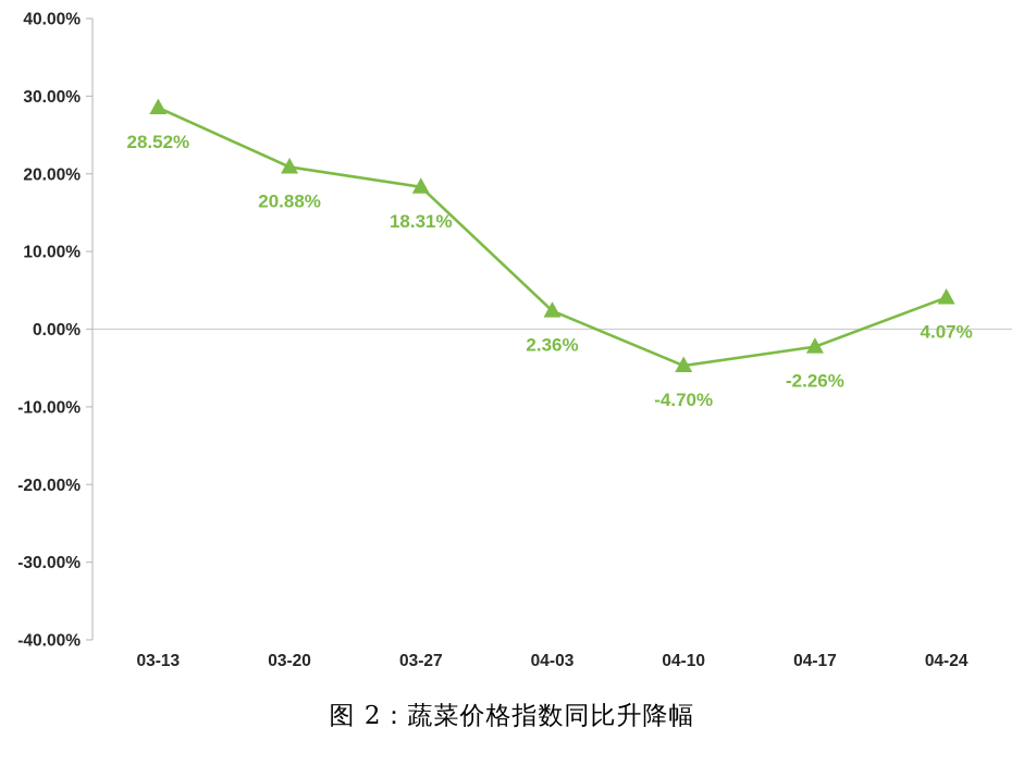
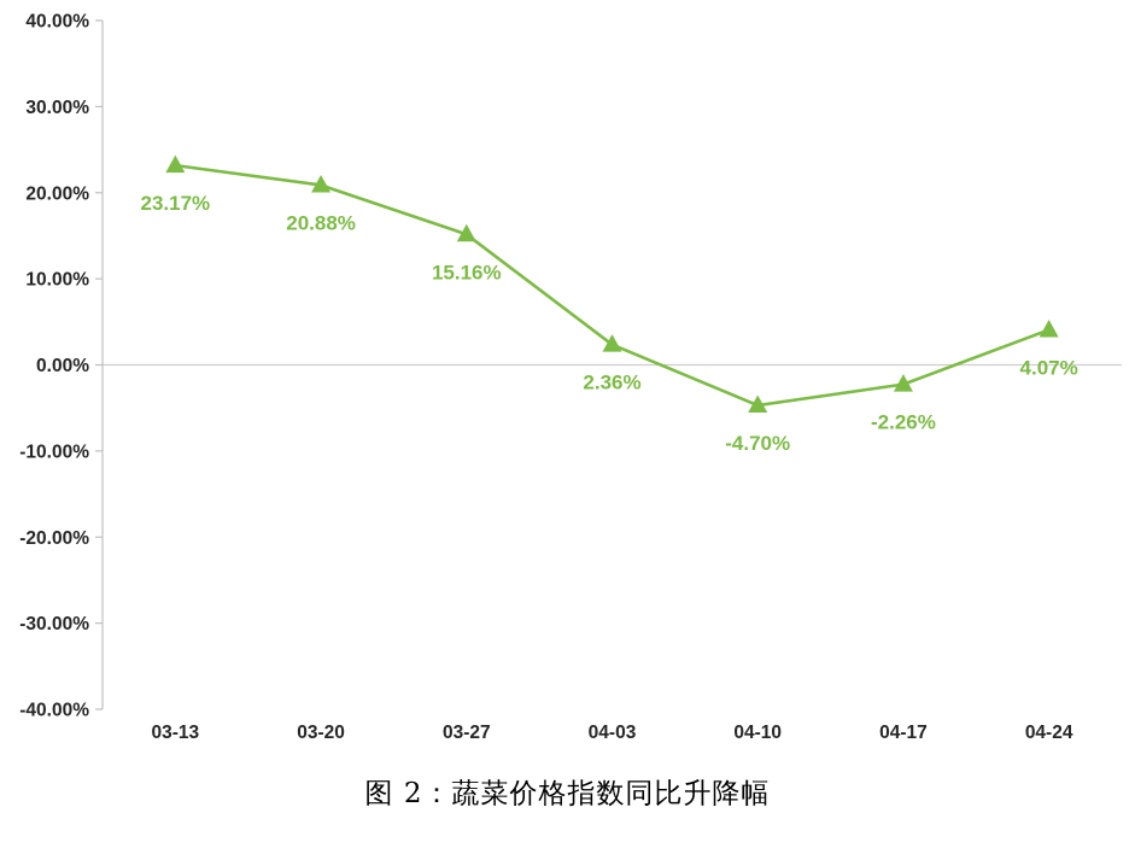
03-13: 28.52% -> 23.17%
03-27: 18.31% -> 15.16%
